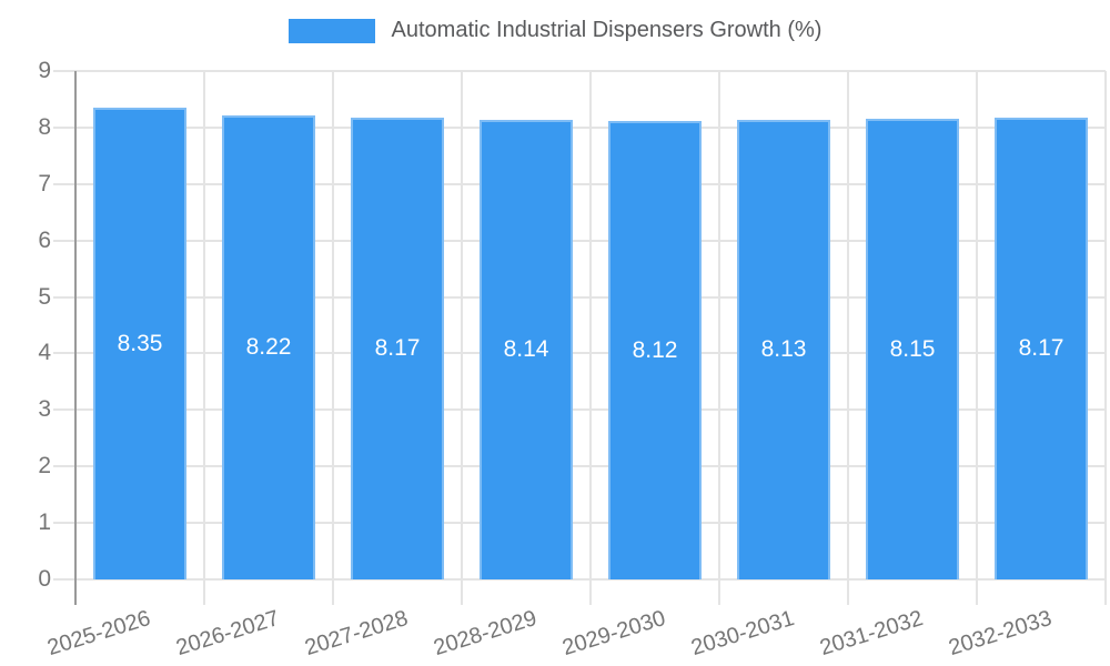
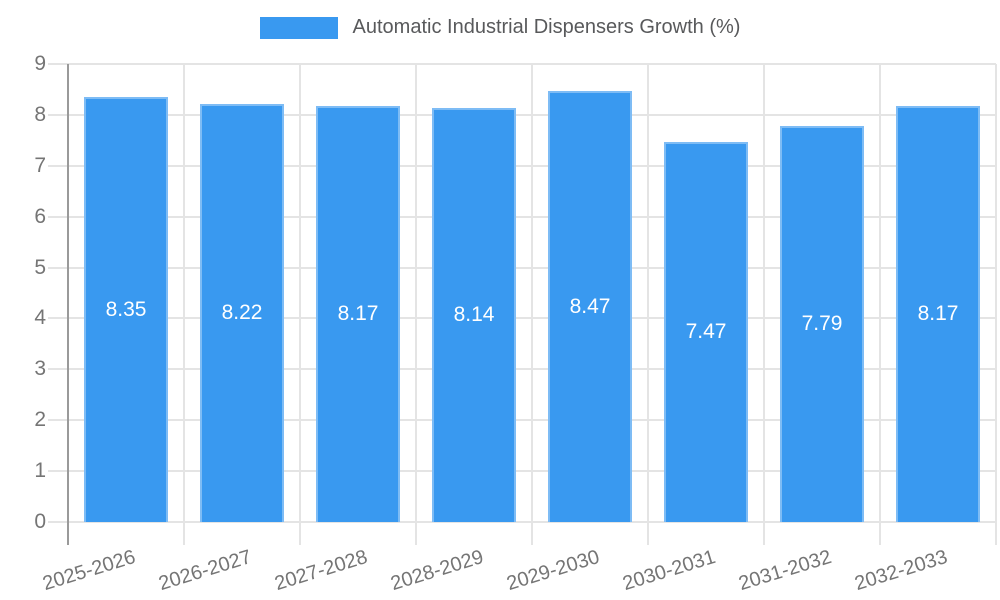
2029-2030: 8.12 -> 8.47
2030-2031: 8.13 -> 7.47
2031-2032: 8.15 -> 7.79
